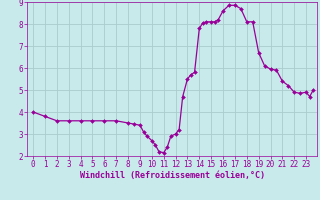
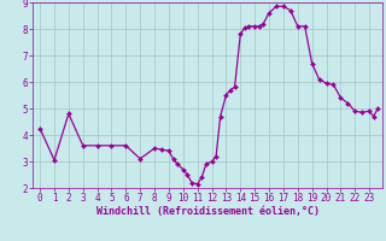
0: 4.00 -> 4.25
1: 3.80 -> 3.05
2: 3.60 -> 4.80
7: 3.60 -> 3.10
